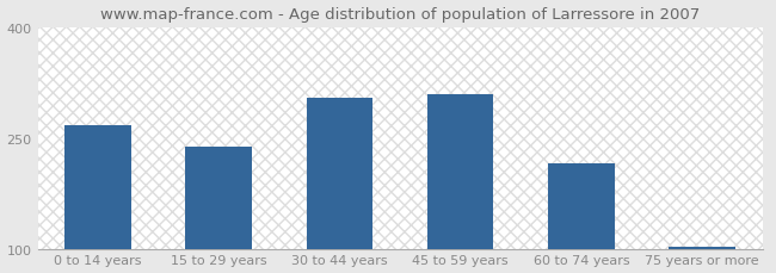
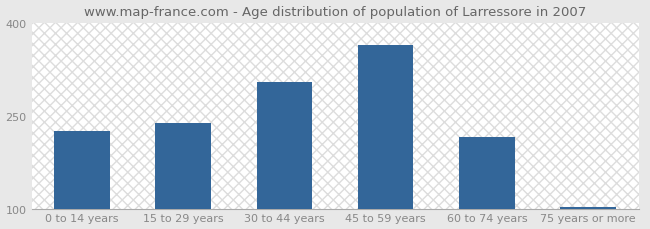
0 to 14 years: 268 -> 226
45 to 59 years: 310 -> 364
